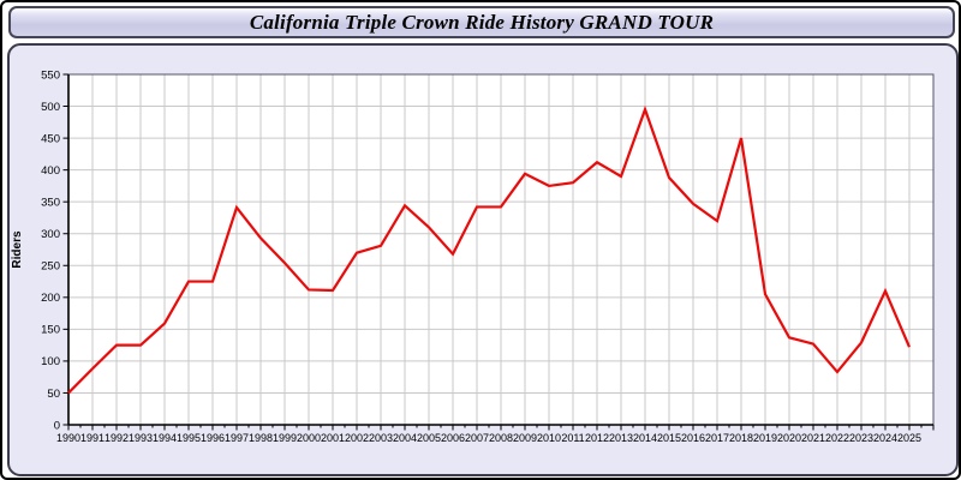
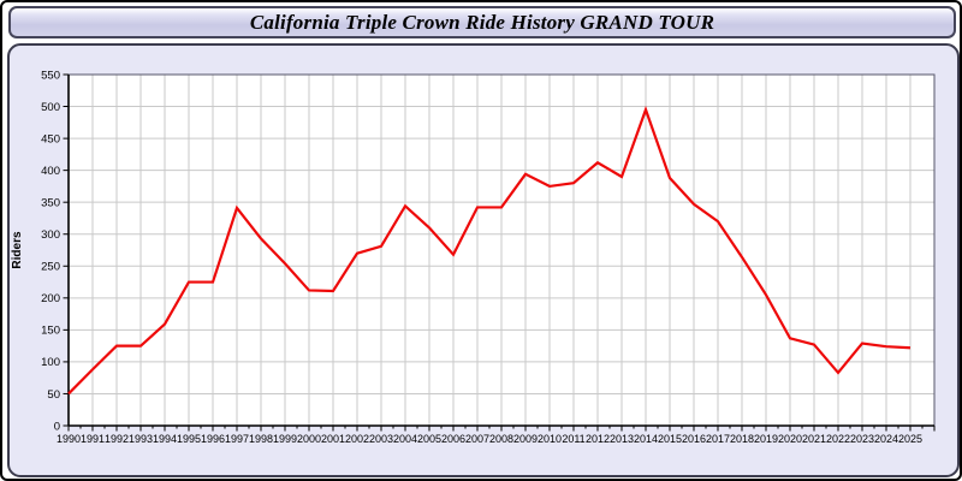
2018: 450 -> 260
2024: 210 -> 120
